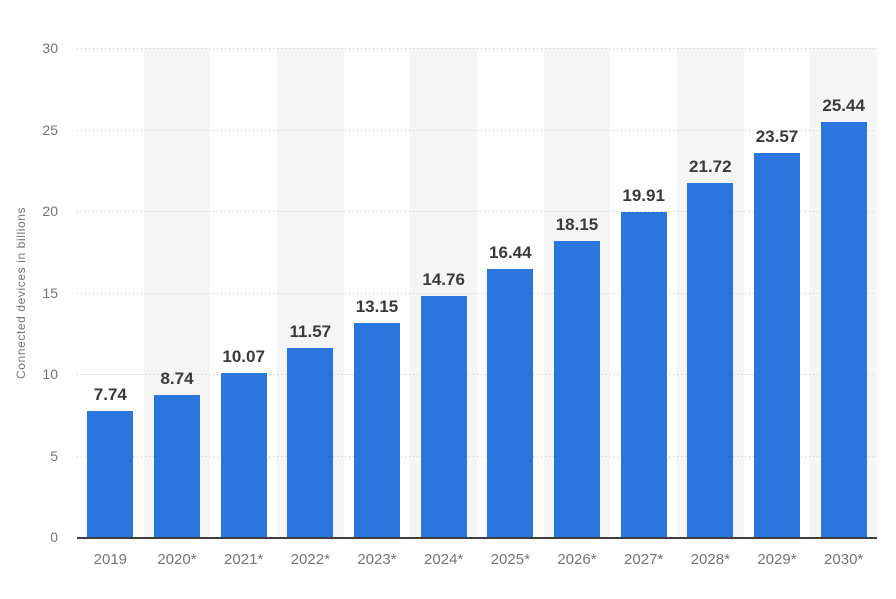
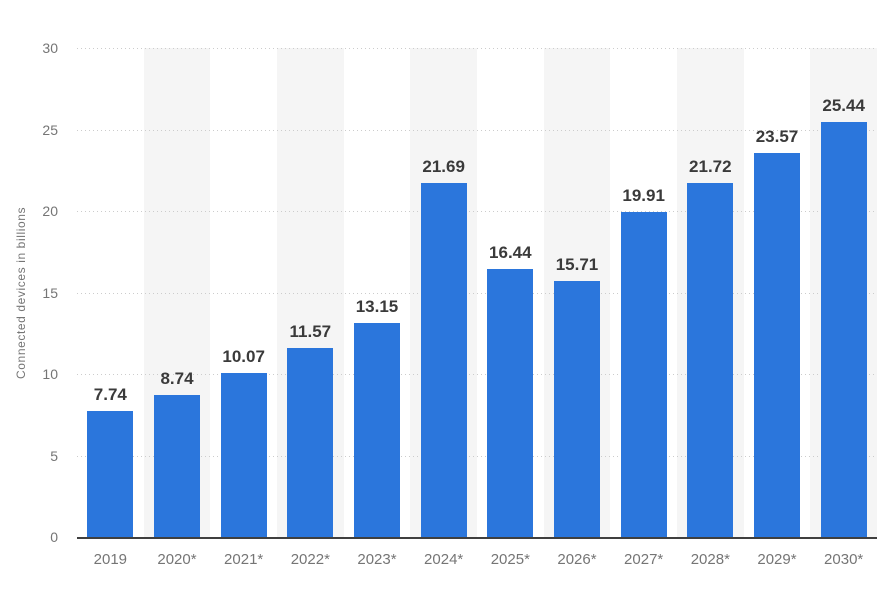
2024*: 14.76 -> 21.69
2026*: 18.15 -> 15.71
